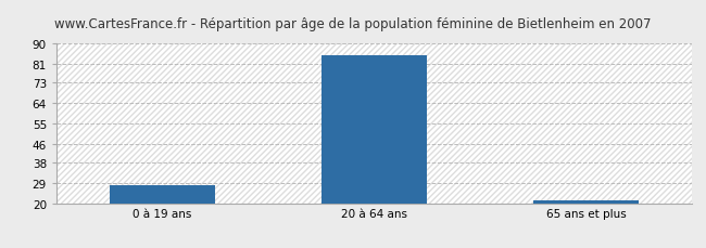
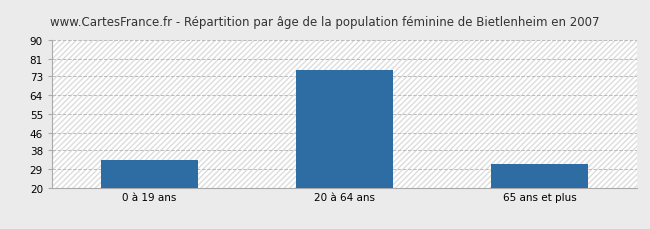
0 à 19 ans: 28 -> 33
20 à 64 ans: 85 -> 76
65 ans et plus: 21 -> 31
